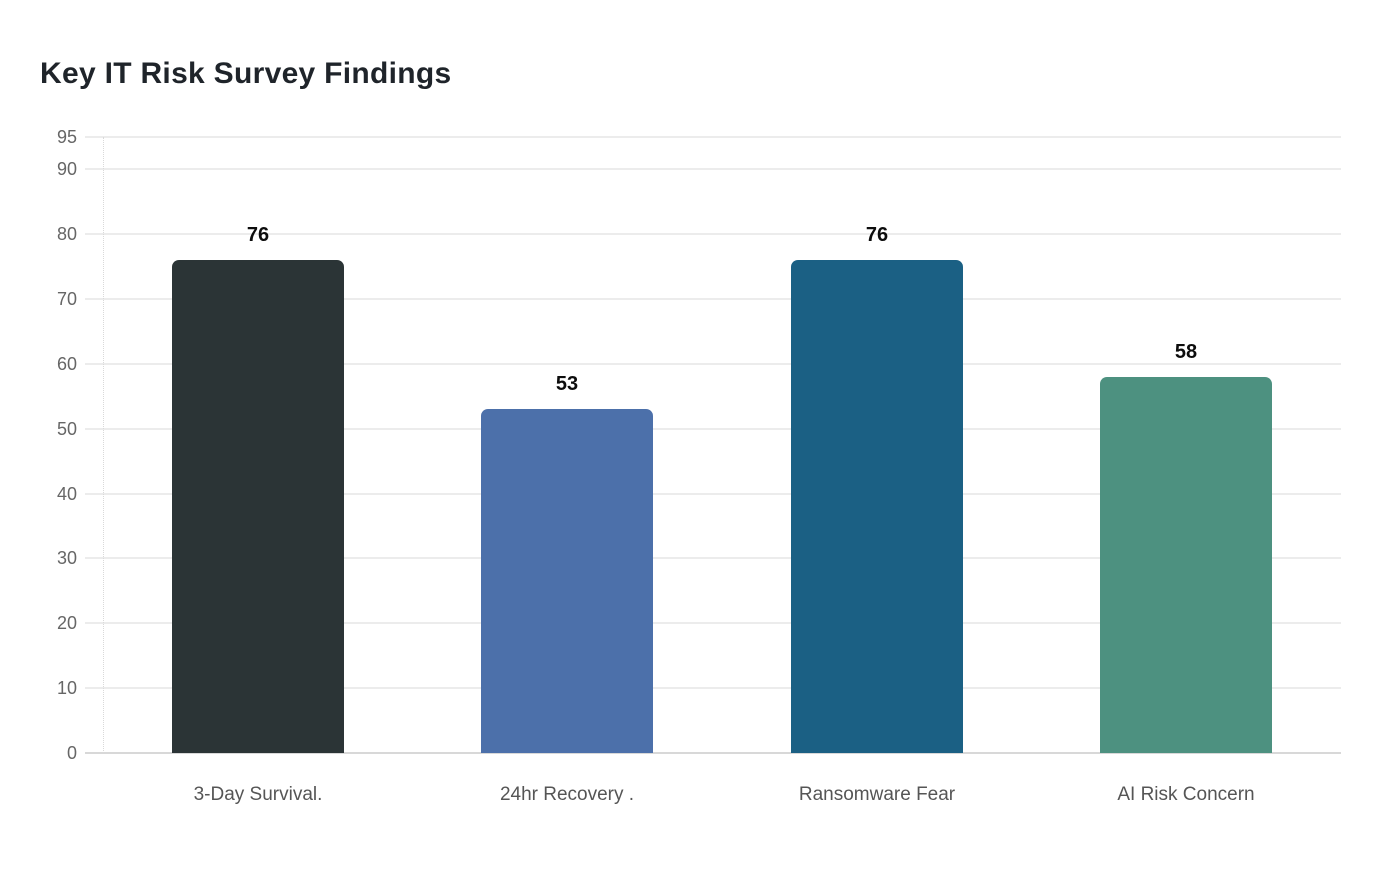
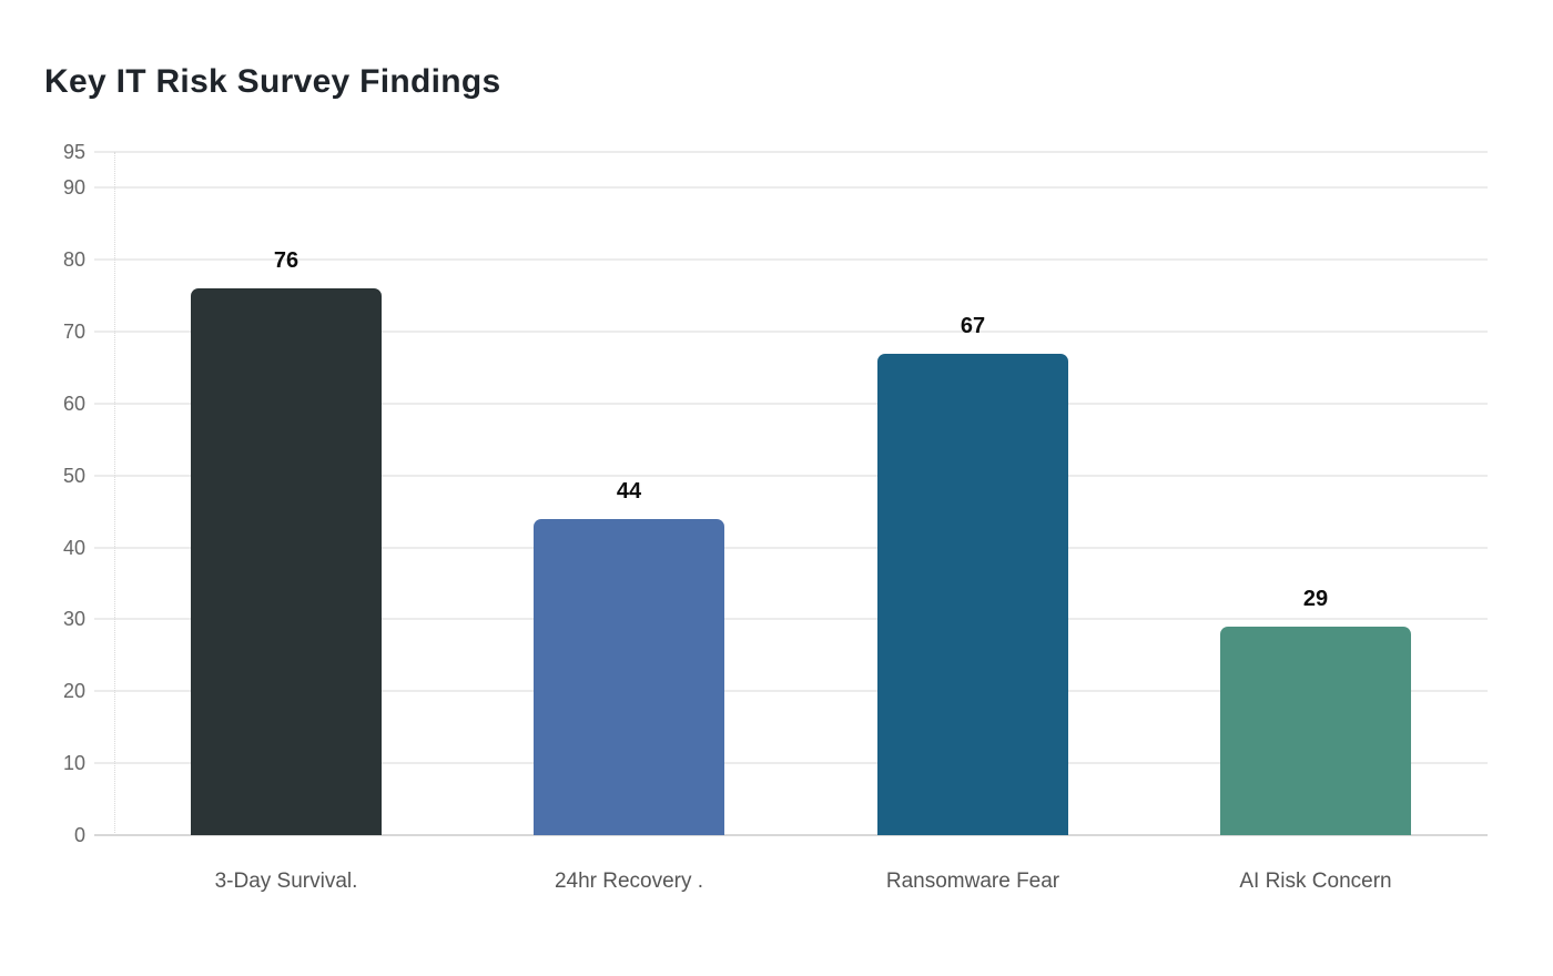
24hr Recovery .: 53 -> 44
Ransomware Fear: 76 -> 67
AI Risk Concern: 58 -> 29
